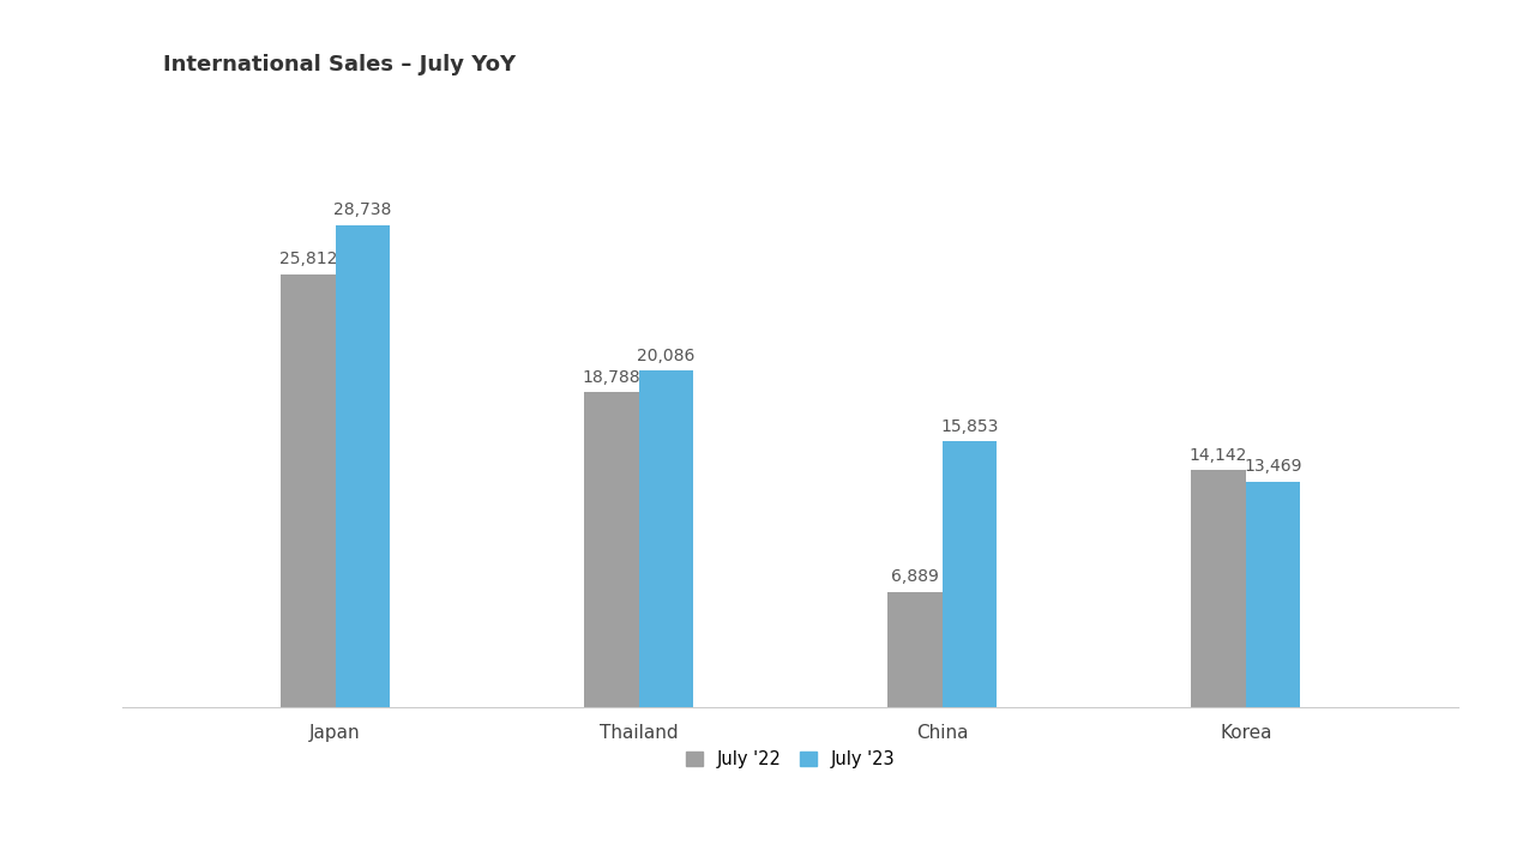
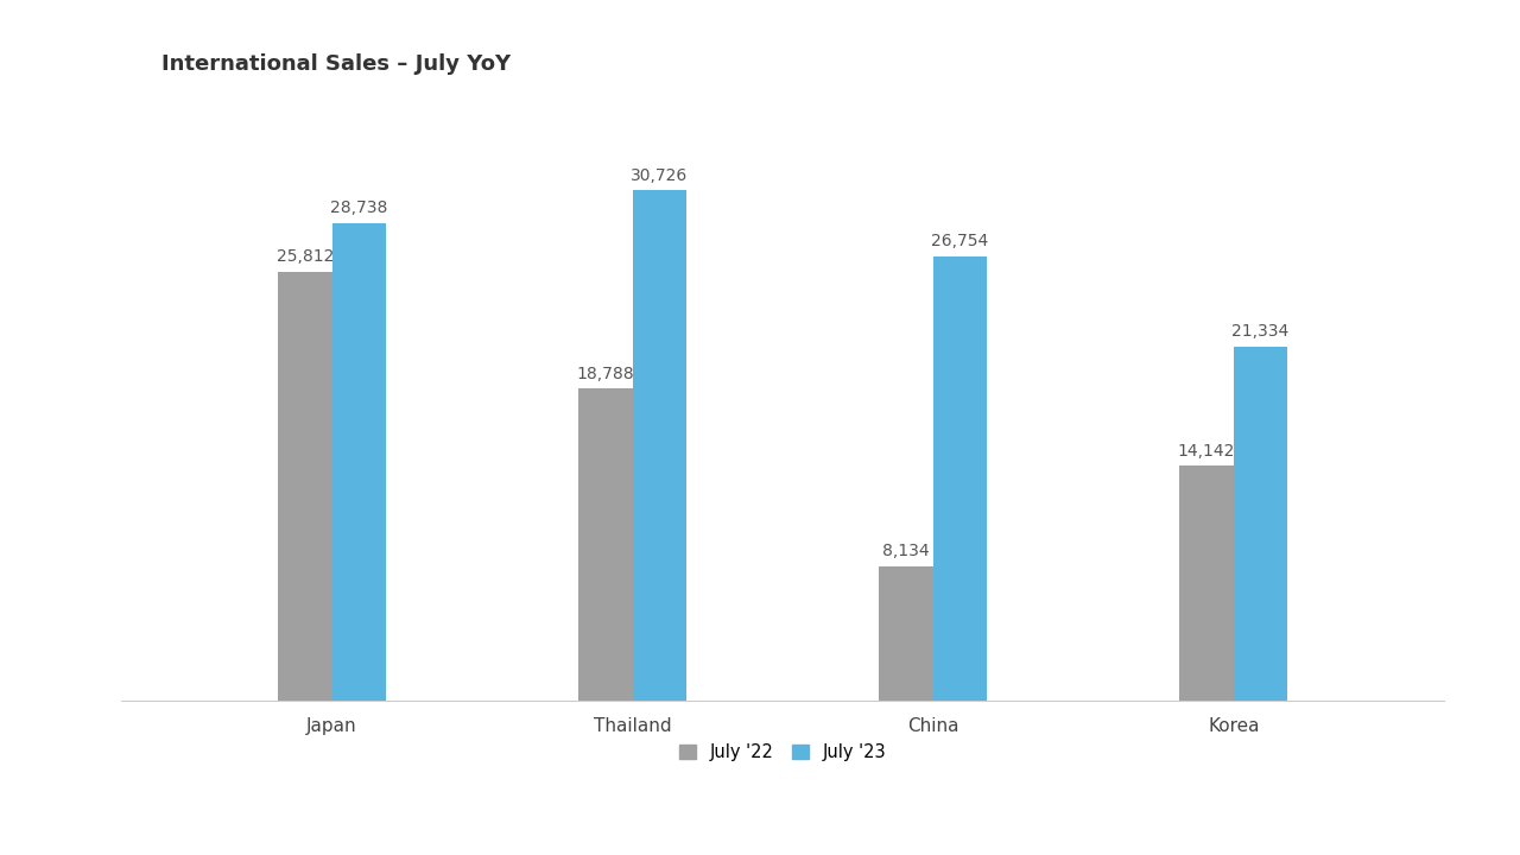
July '23/Thailand: 20,086 -> 30,726
July '22/China: 6,889 -> 8,134
July '23/China: 15,853 -> 26,754
July '23/Korea: 13,469 -> 21,334
